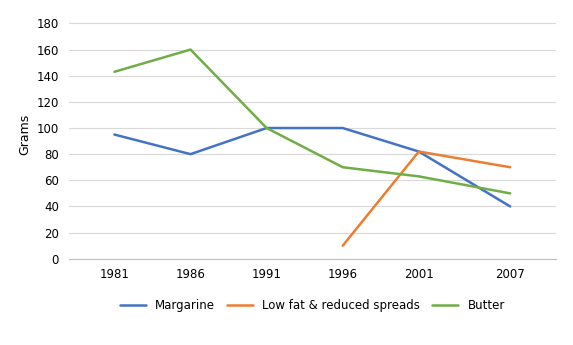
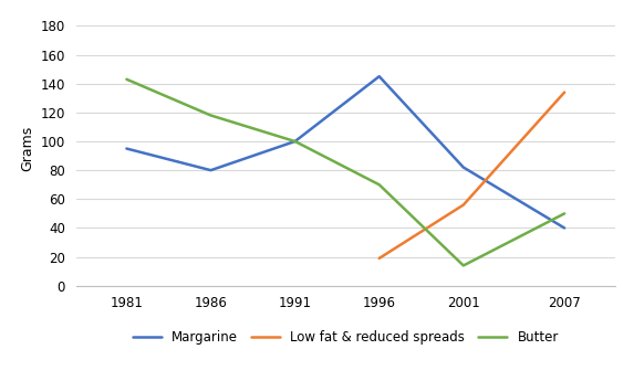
Butter/1986: 160 -> 118
Margarine/1996: 100 -> 145
Low fat & reduced spreads/1996: 10 -> 19
Low fat & reduced spreads/2001: 82 -> 56
Butter/2001: 63 -> 14
Low fat & reduced spreads/2007: 70 -> 134
